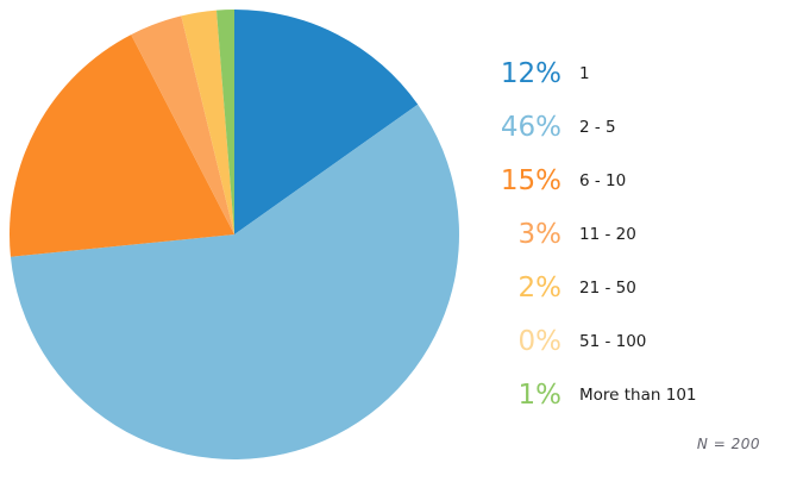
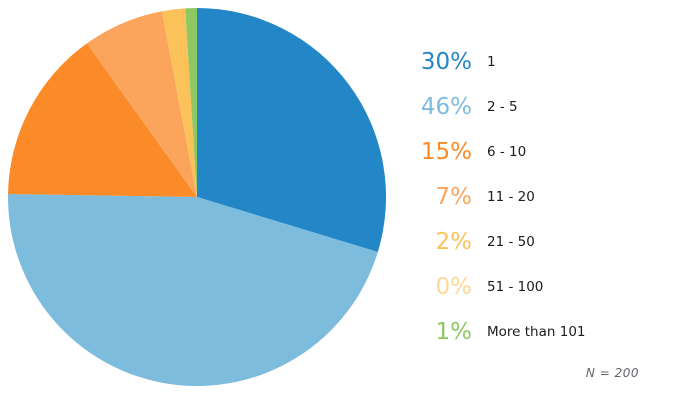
1: 12% -> 30%
11 - 20: 3% -> 7%
